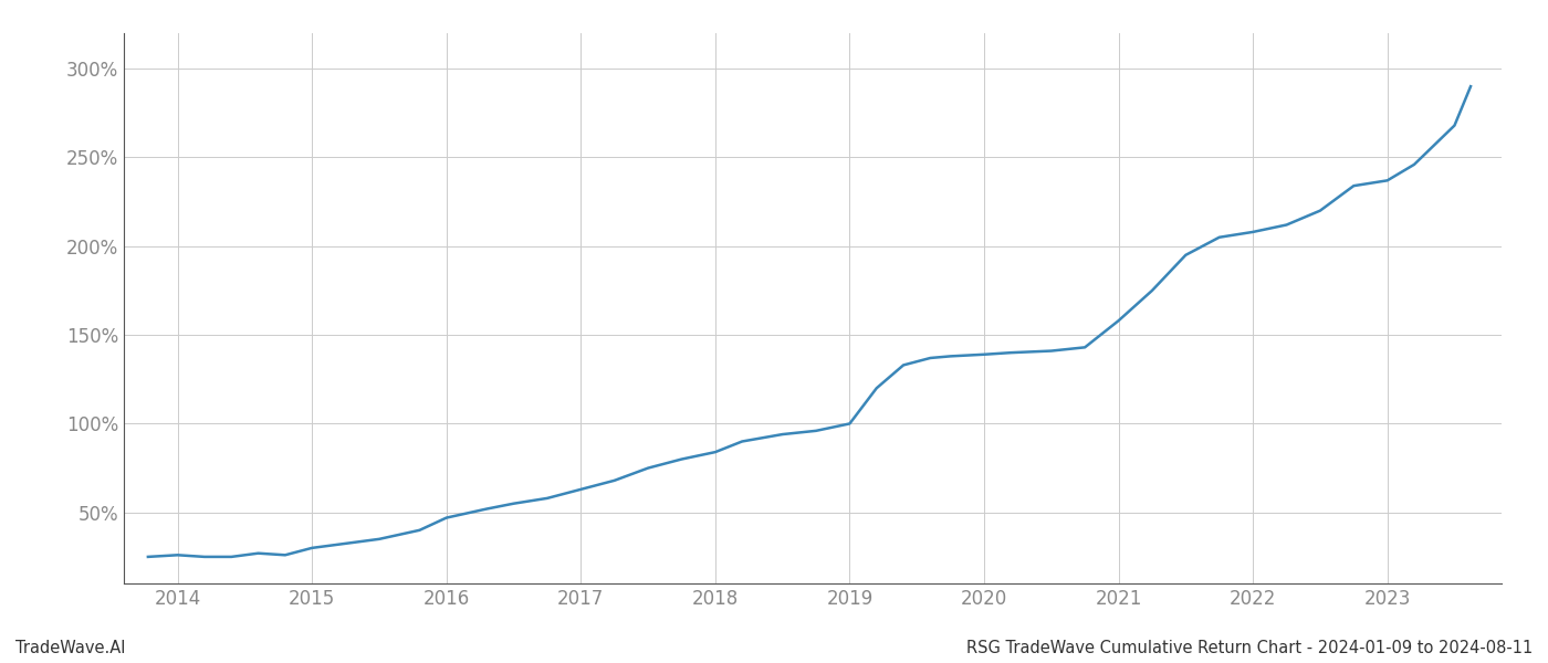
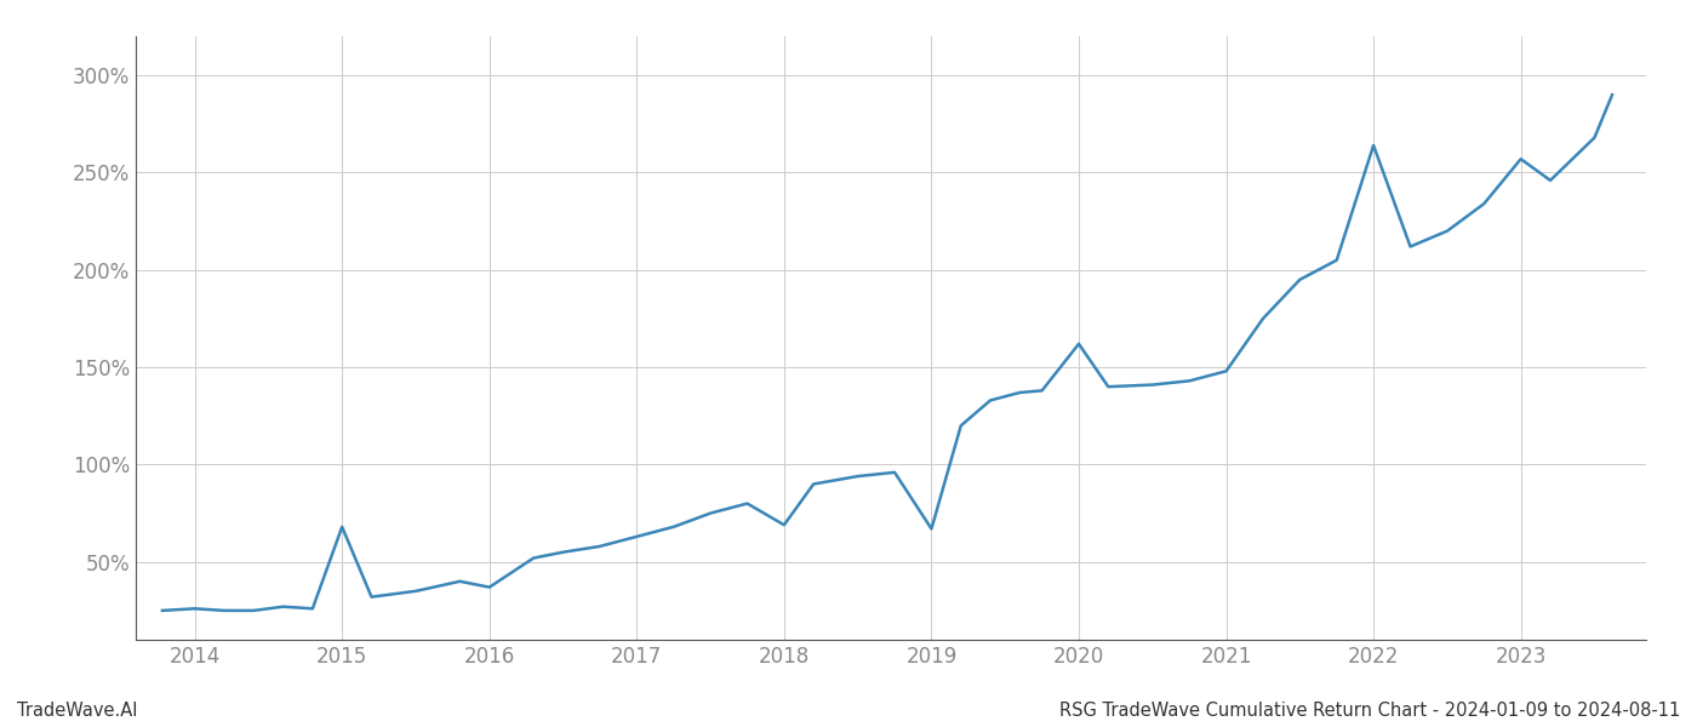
2015: 30% -> 68%
2016: 47% -> 37%
2018: 84% -> 69%
2019: 100% -> 67%
2020: 139% -> 162%
2021: 158% -> 148%
2022: 208% -> 264%
2023: 237% -> 257%
